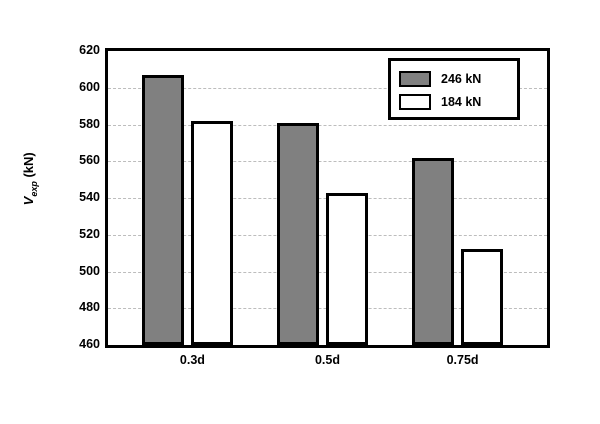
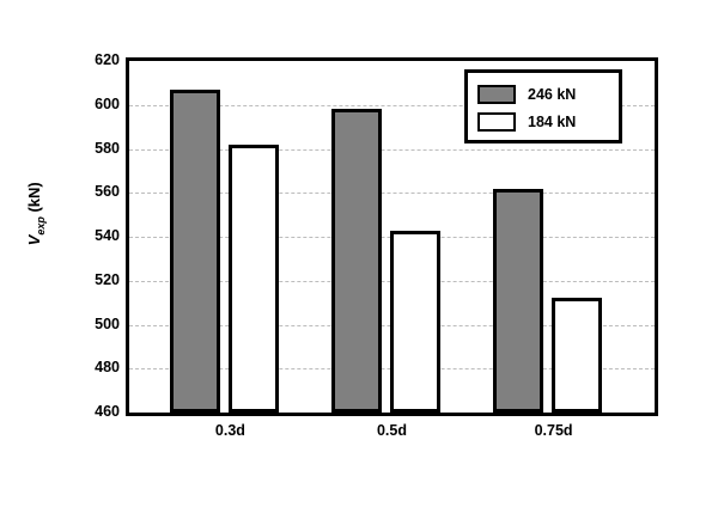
246 kN/0.5d: 581 -> 598
